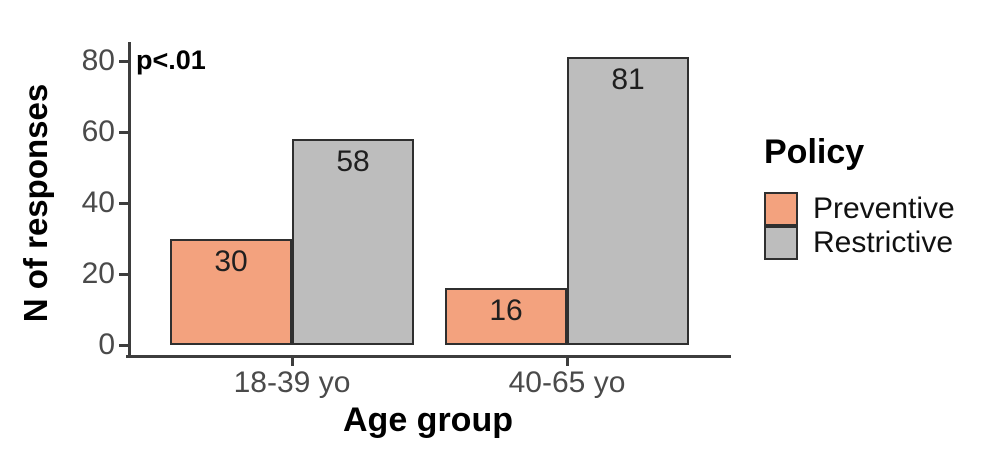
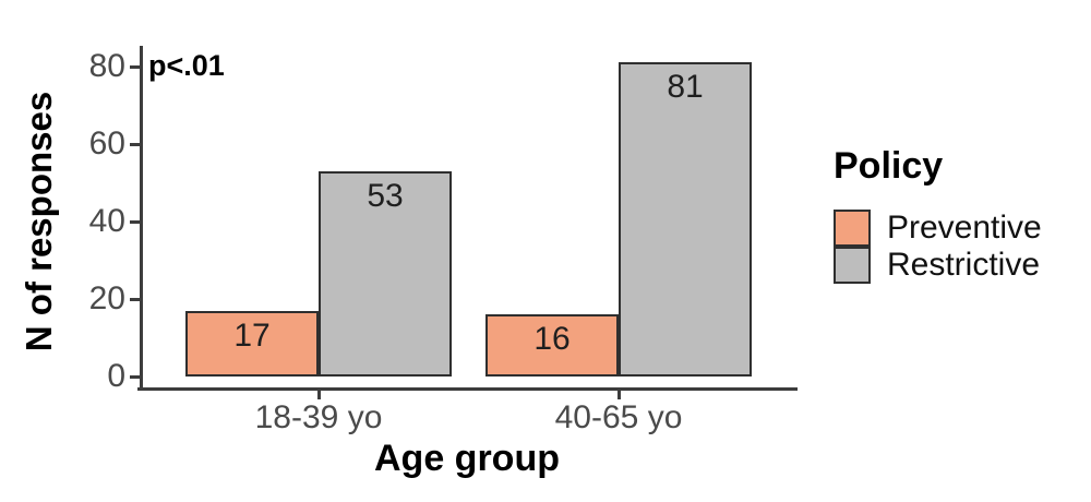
Preventive/18-39 yo: 30 -> 17
Restrictive/18-39 yo: 58 -> 53
